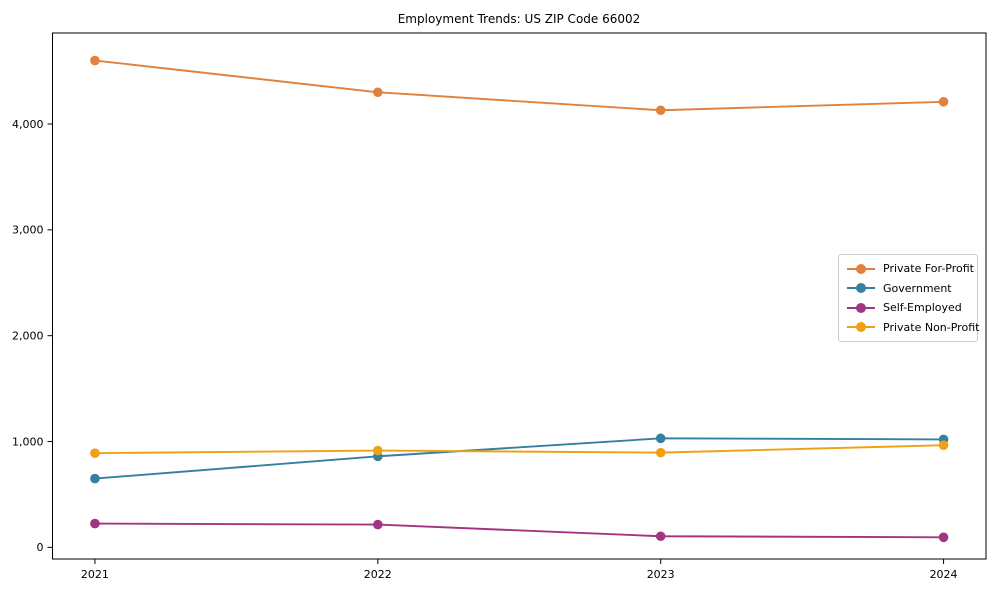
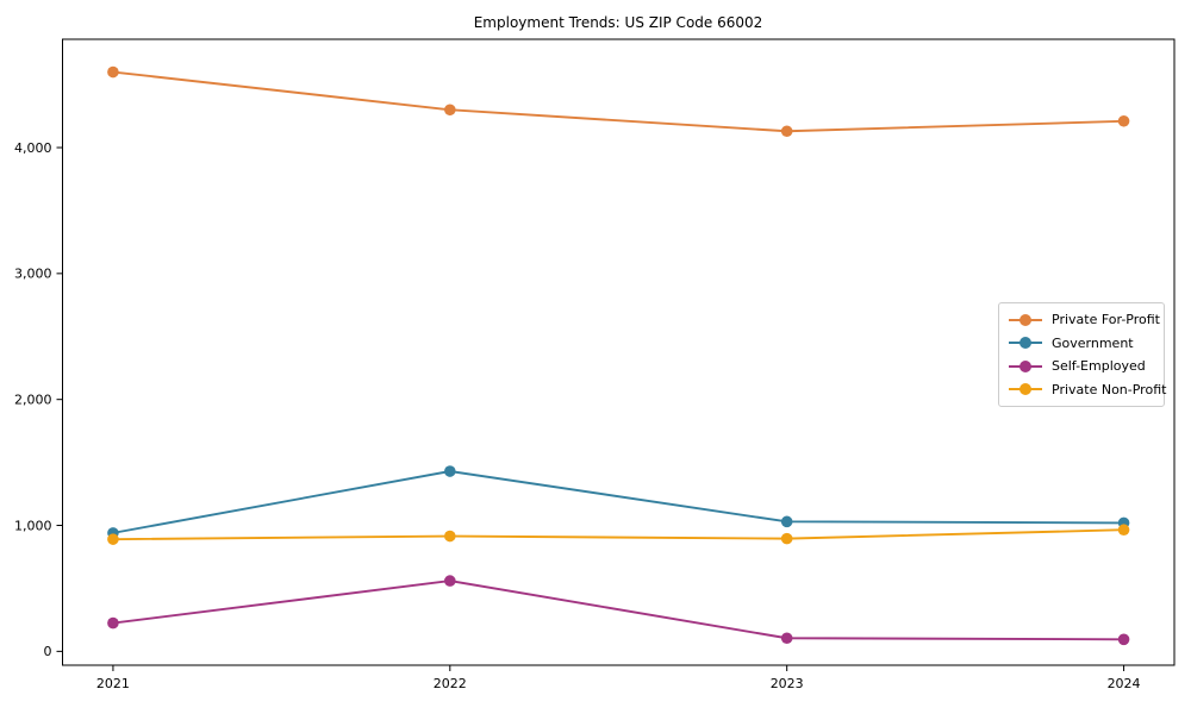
Government/2021: 650 -> 940
Government/2022: 860 -> 1430
Self-Employed/2022: 220 -> 560
